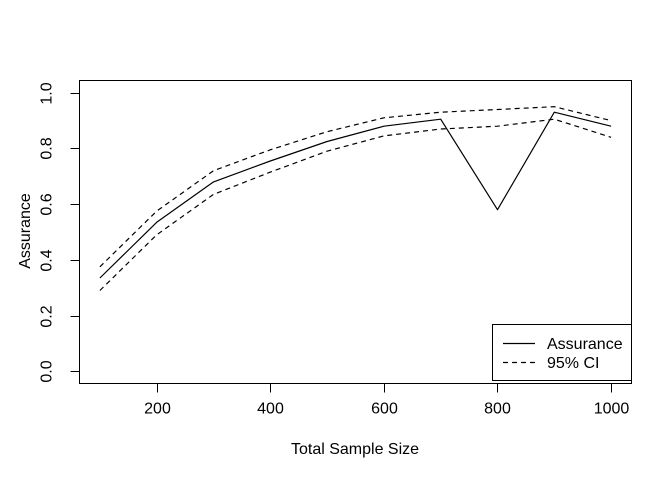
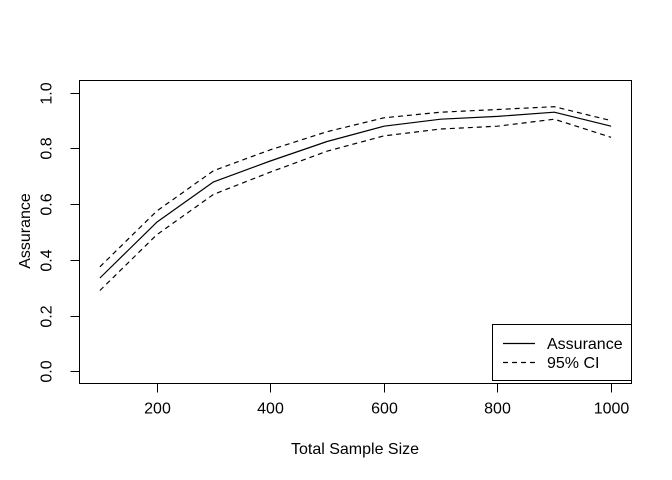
Assurance/800: 0.58 -> 0.92
